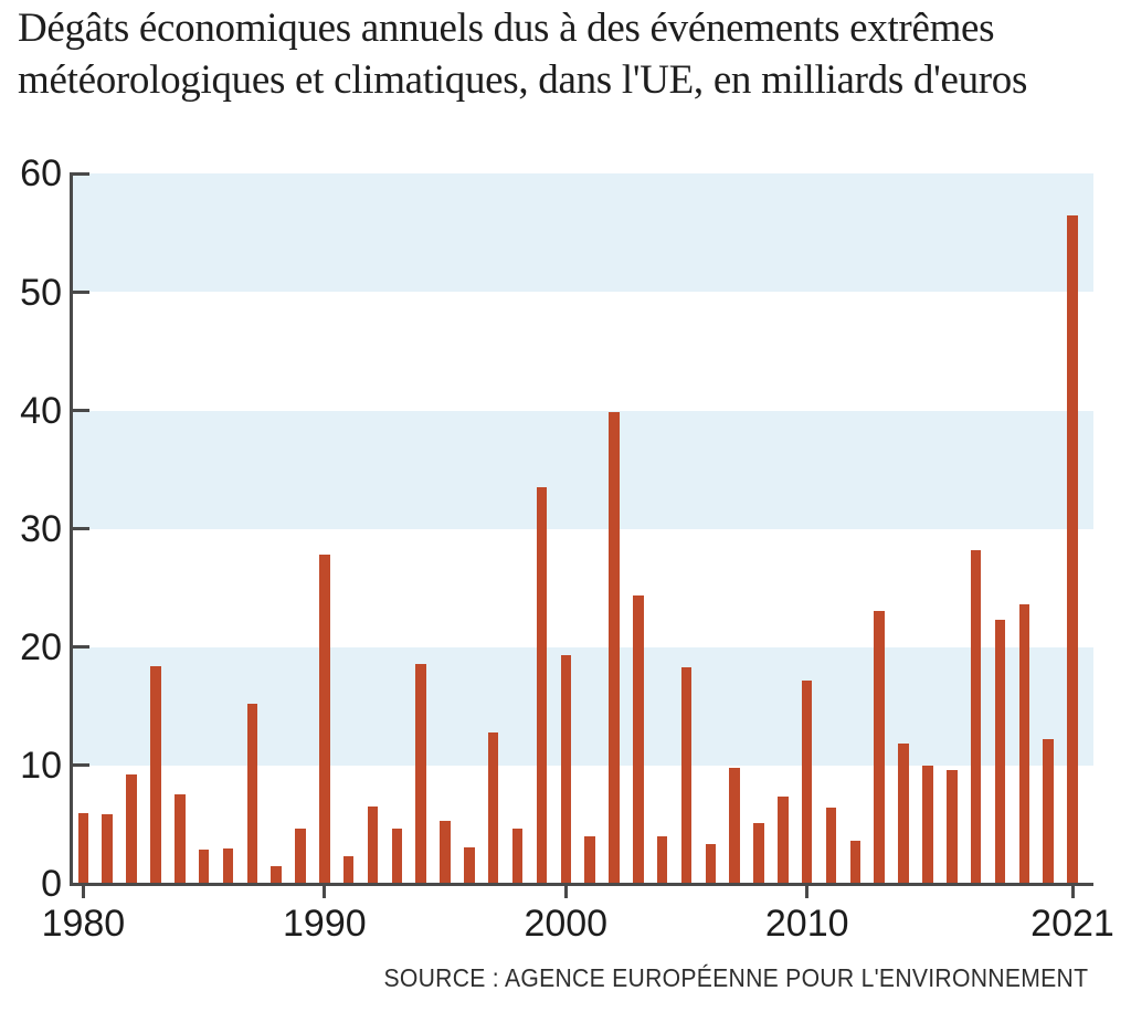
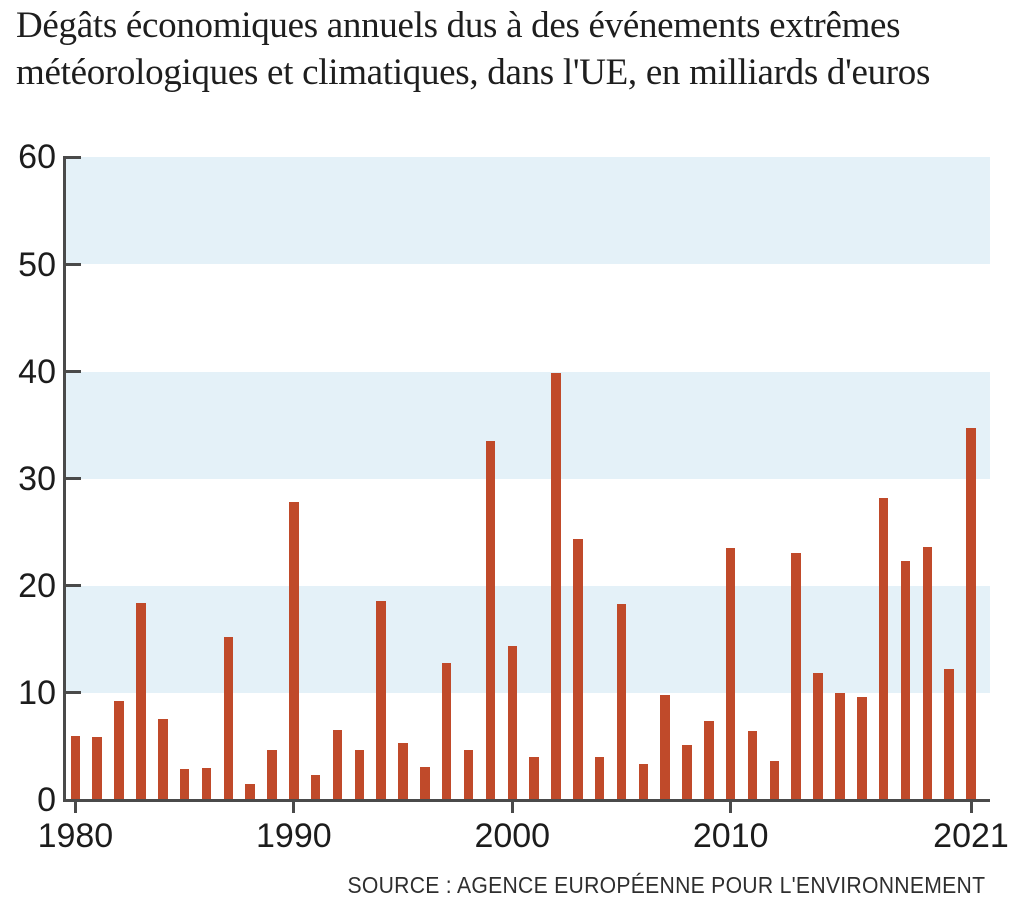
2000: 19.3 -> 14.4
2010: 17.2 -> 23.5
2021: 56.5 -> 34.7
